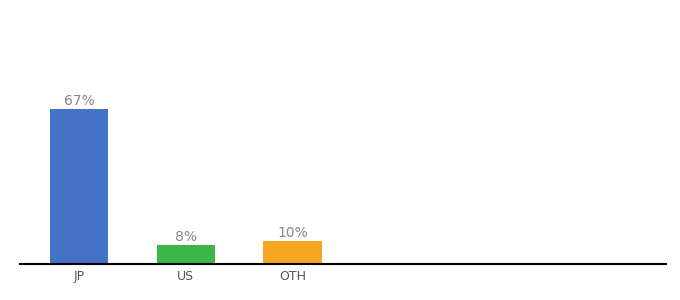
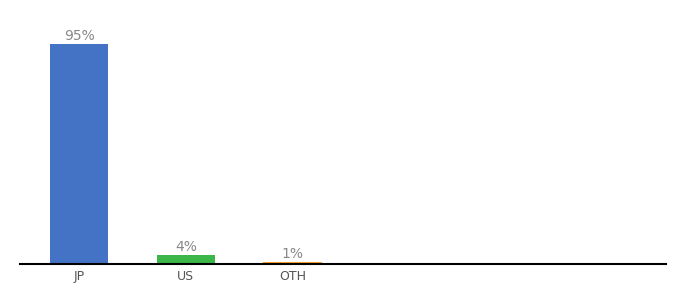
JP: 67% -> 95%
US: 8% -> 4%
OTH: 10% -> 1%
